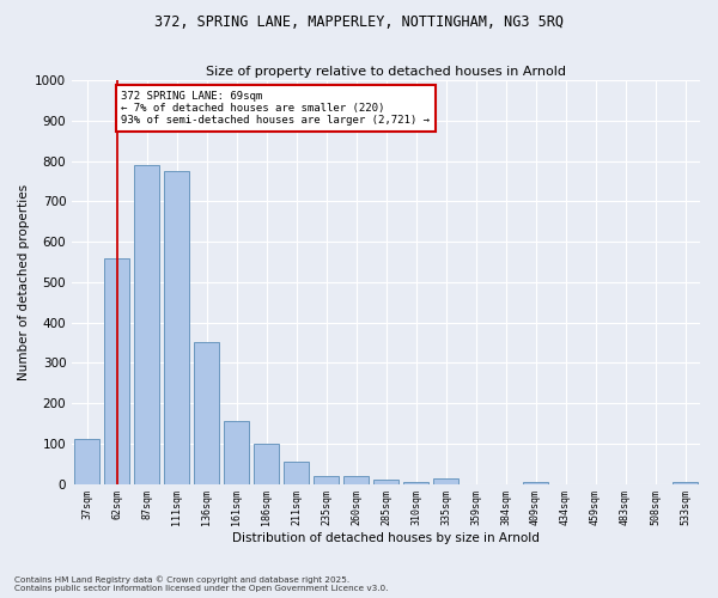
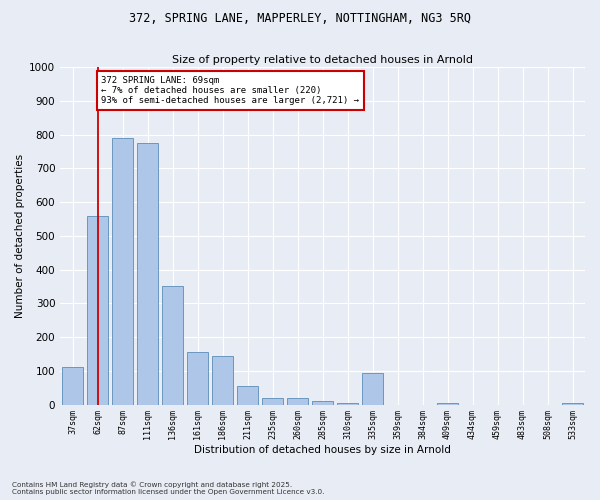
186sqm: 100 -> 145
335sqm: 15 -> 95
